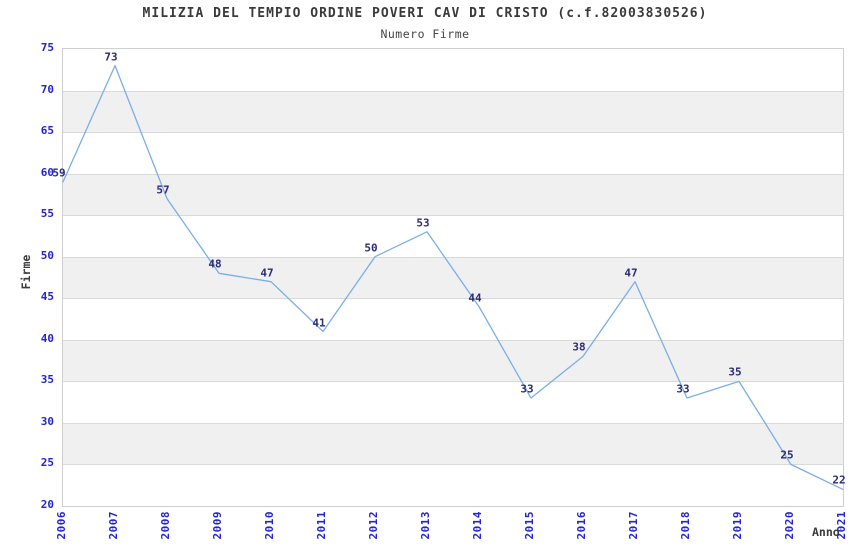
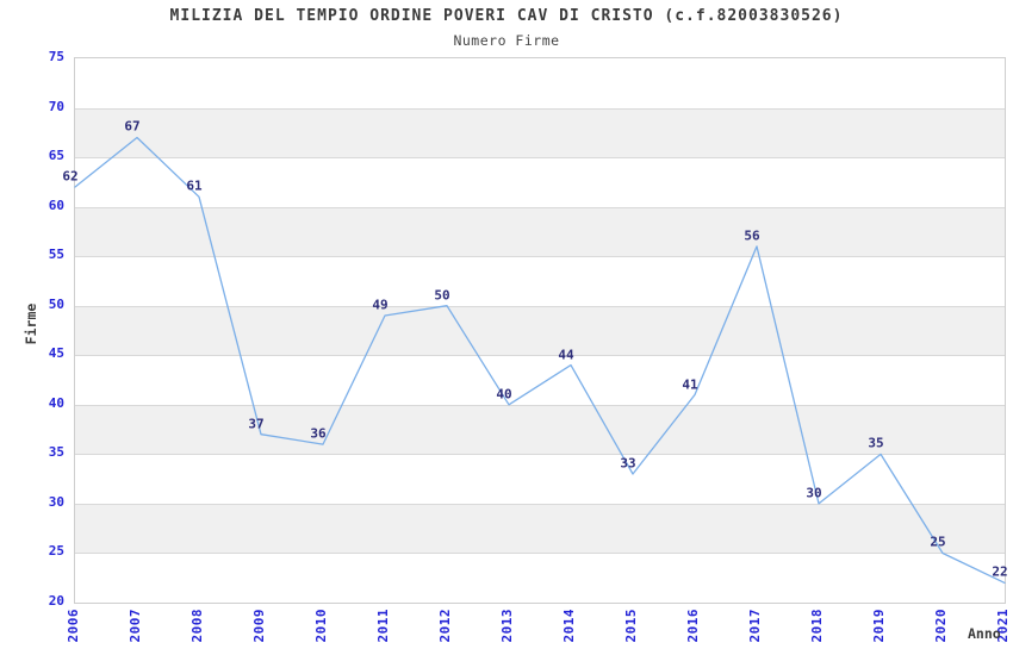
2006: 59 -> 62
2007: 73 -> 67
2008: 57 -> 61
2009: 48 -> 37
2010: 47 -> 36
2011: 41 -> 49
2013: 53 -> 40
2016: 38 -> 41
2017: 47 -> 56
2018: 33 -> 30
